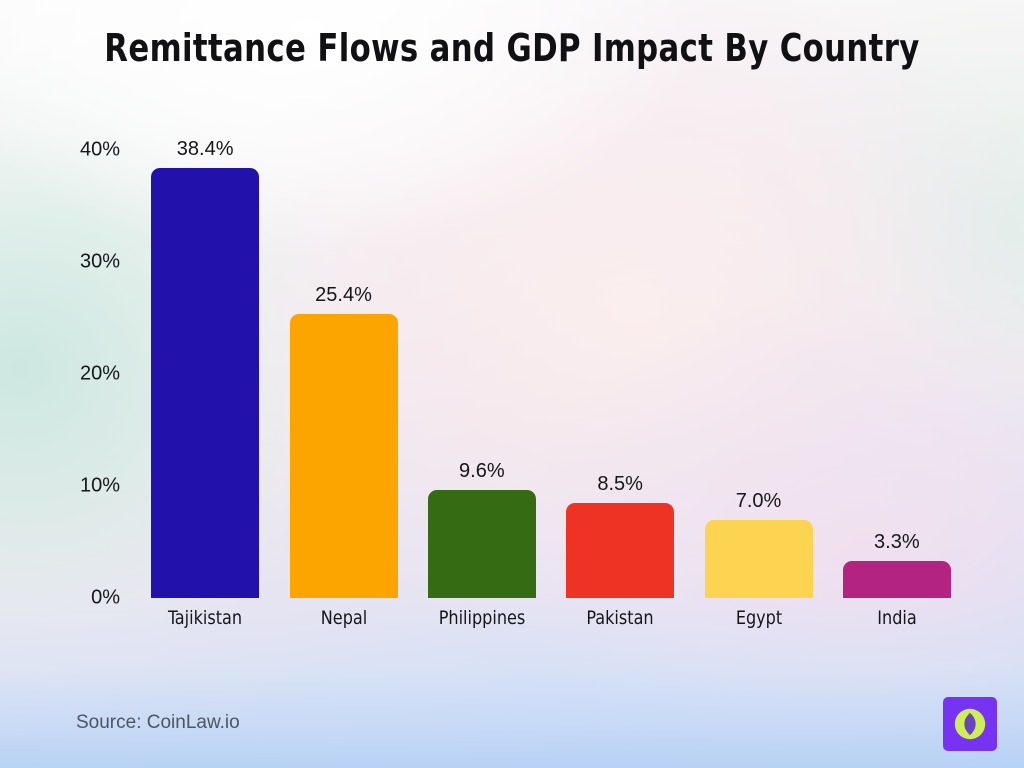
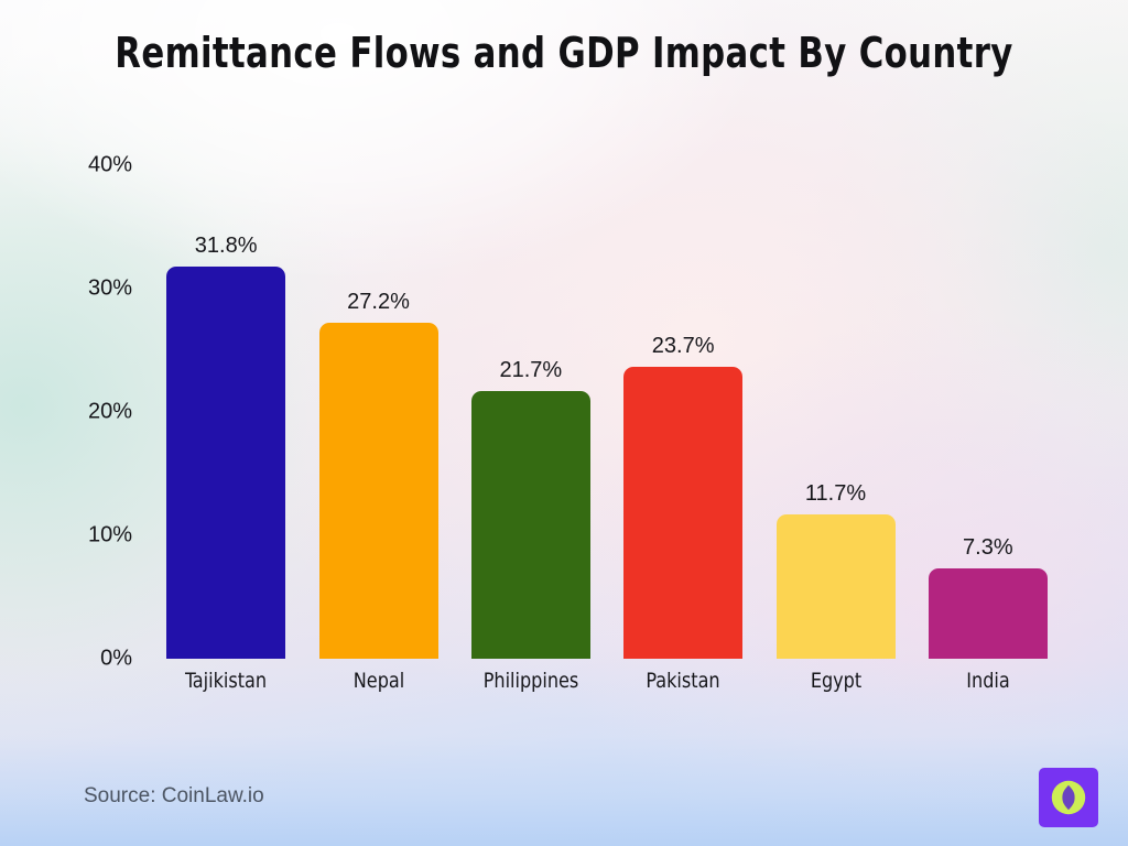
Tajikistan: 38.4% -> 31.8%
Nepal: 25.4% -> 27.2%
Philippines: 9.6% -> 21.7%
Pakistan: 8.5% -> 23.7%
Egypt: 7.0% -> 11.7%
India: 3.3% -> 7.3%
